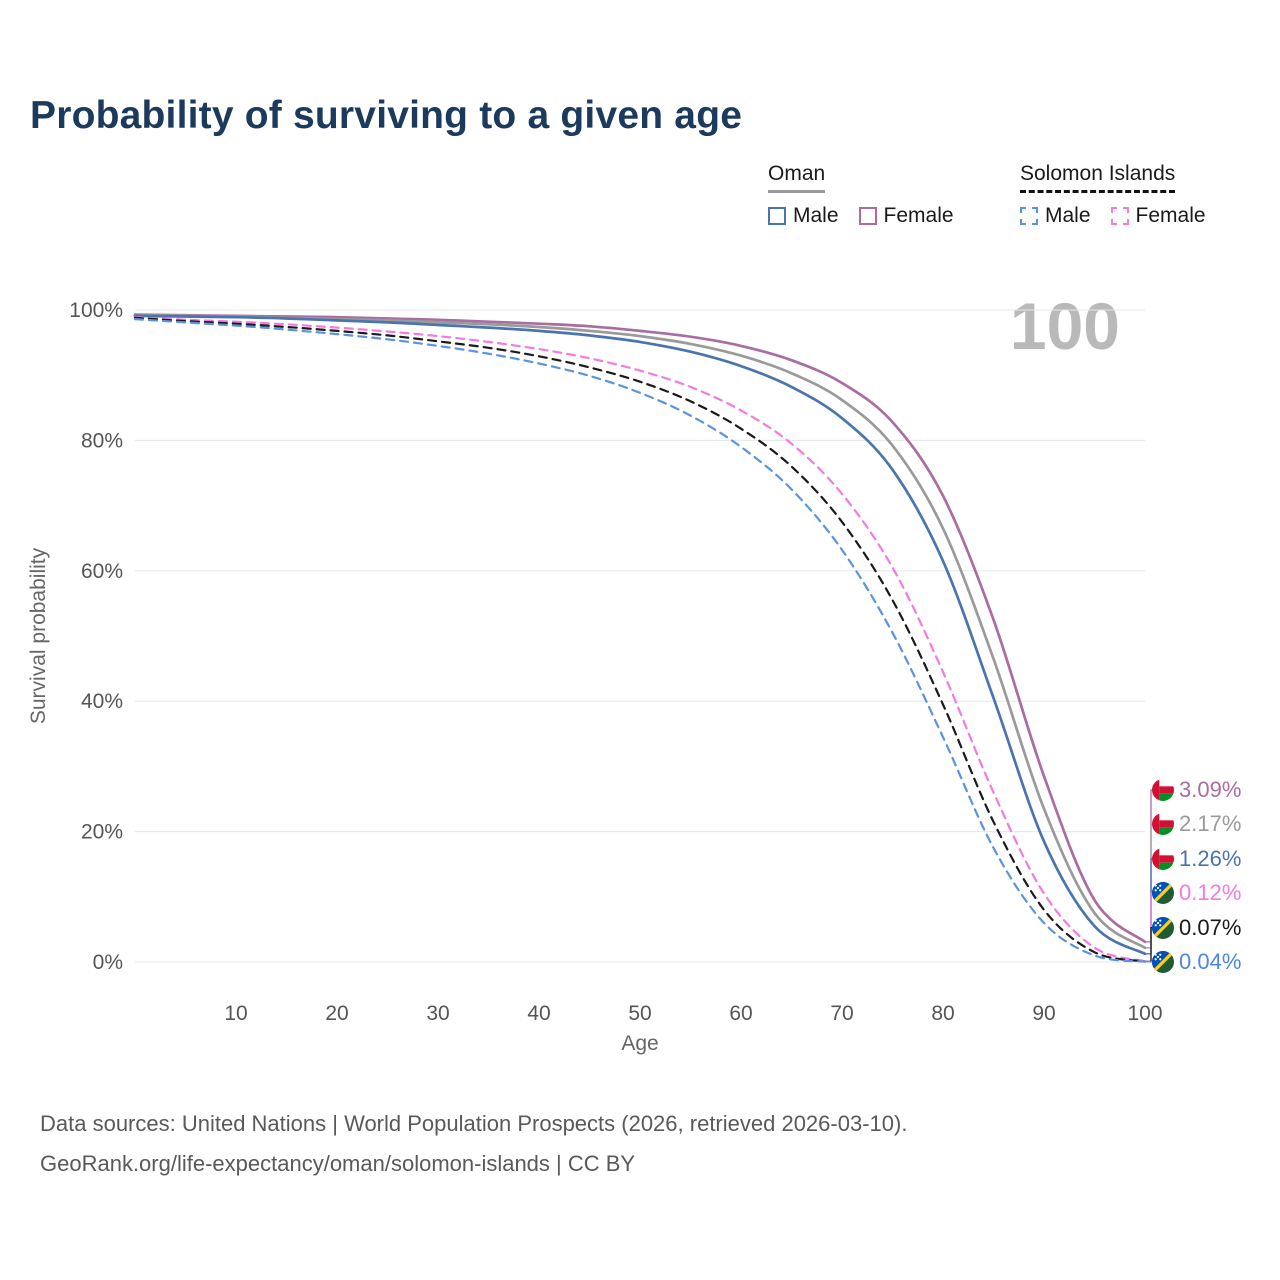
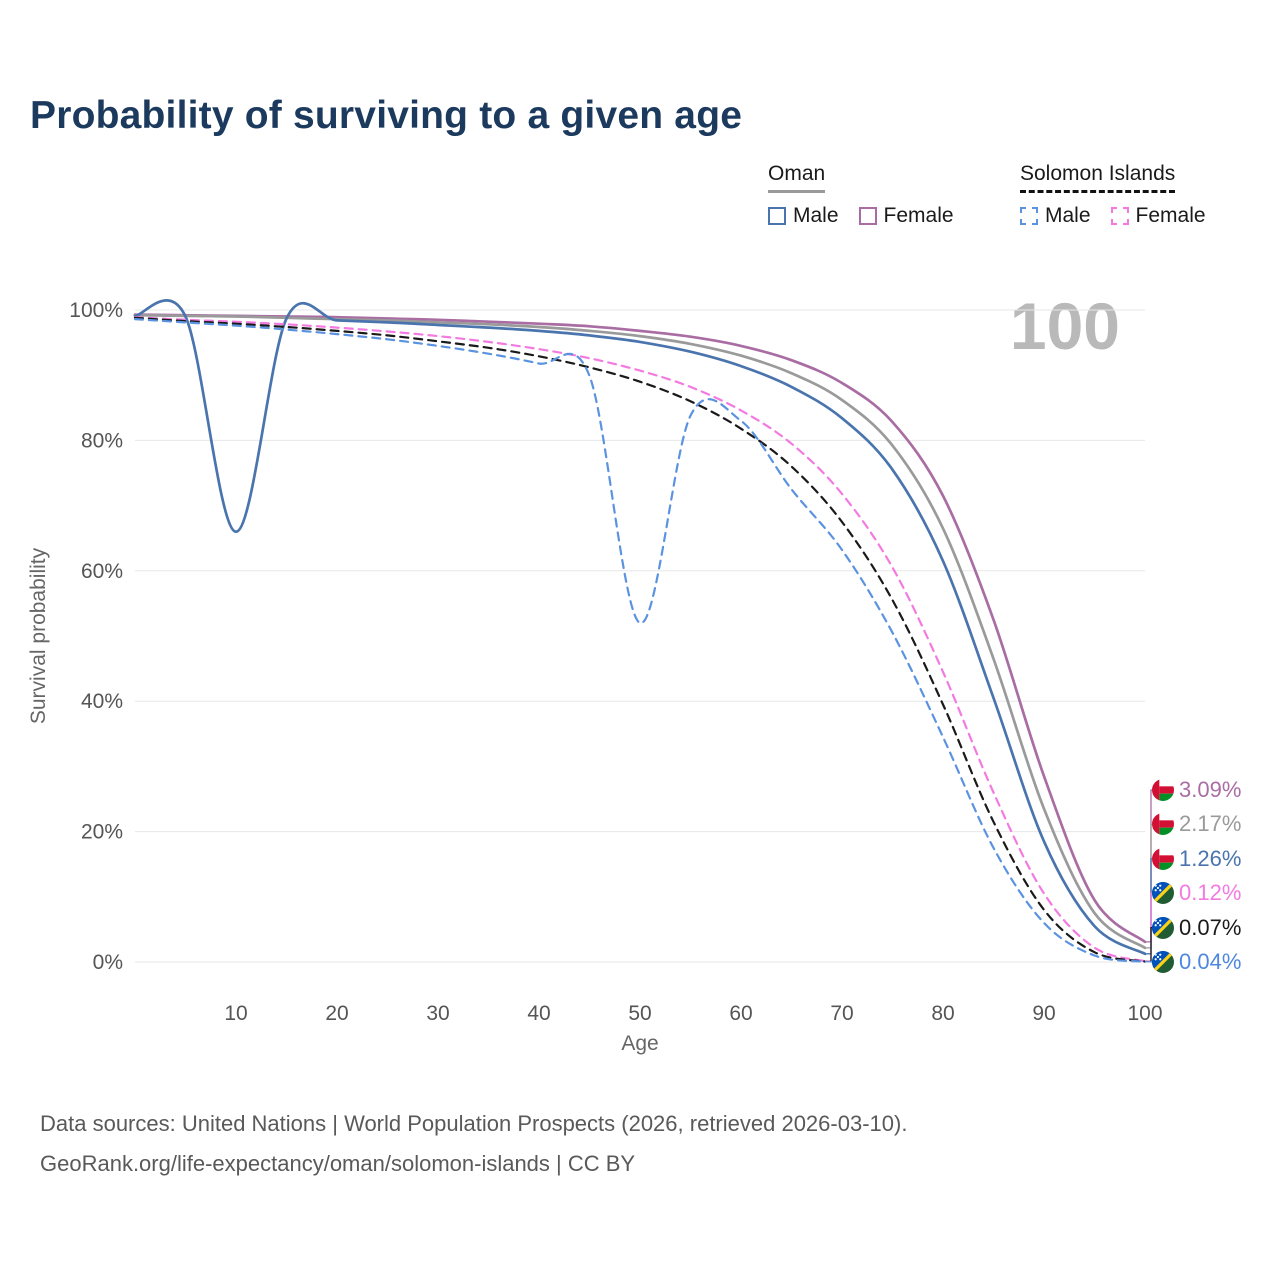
Oman Male/10: 99% -> 66%
Solomon Islands Male/50: 87% -> 52%
Solomon Islands Male/60: 79% -> 83%
